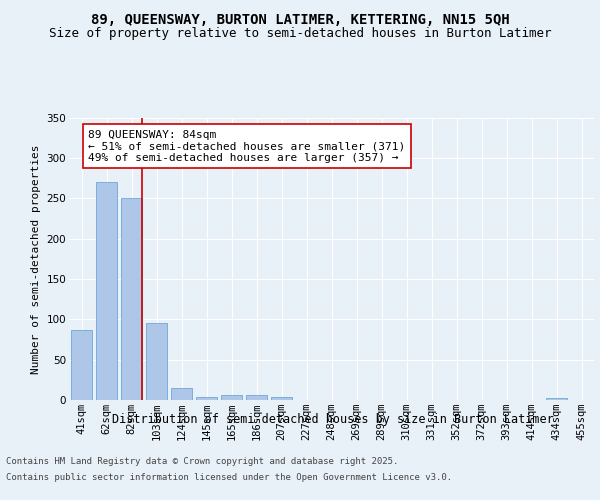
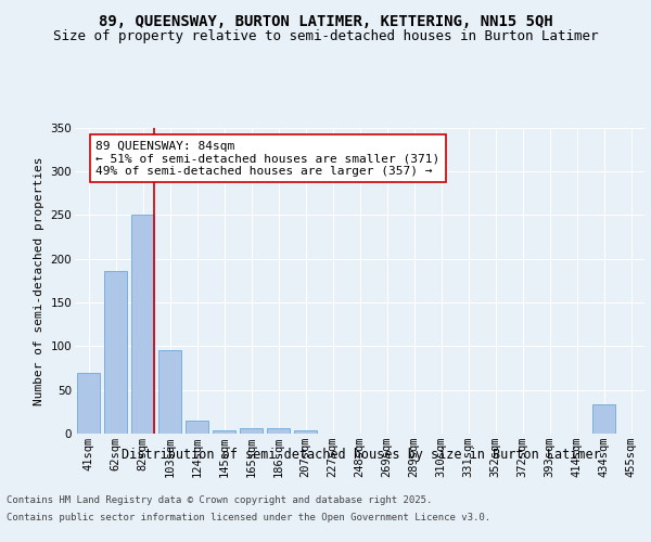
41sqm: 87 -> 70
62sqm: 270 -> 186
434sqm: 2 -> 34
